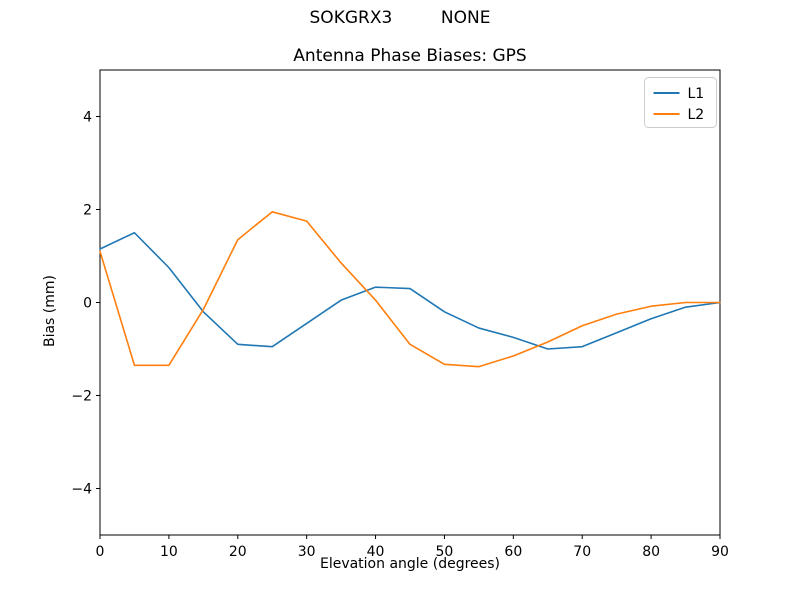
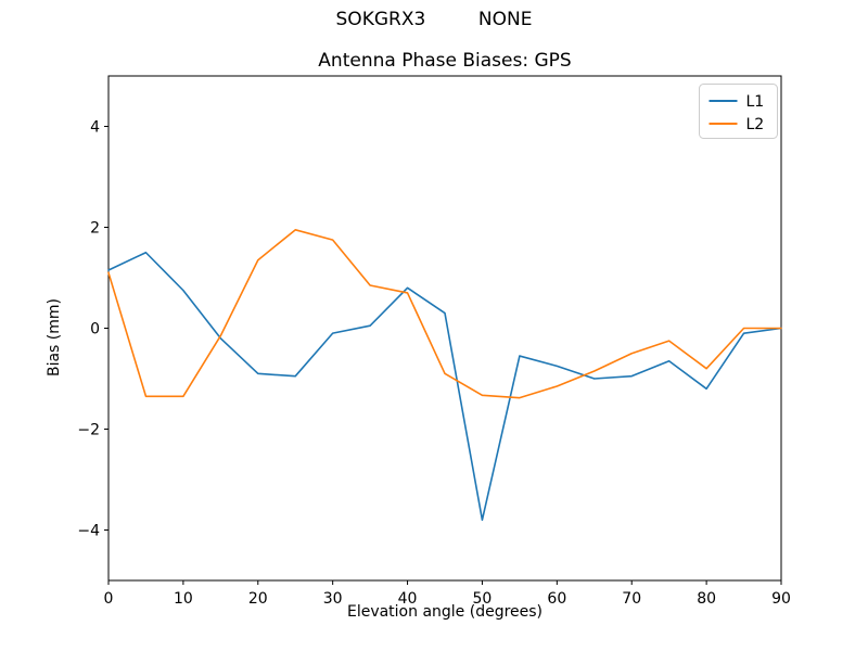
L1/30: -0.5 -> -0.1
L1/40: 0.3 -> 0.8
L2/40: 0.1 -> 0.7
L1/50: -0.2 -> -3.8
L1/80: -0.3 -> -1.2
L2/80: -0.1 -> -0.8
